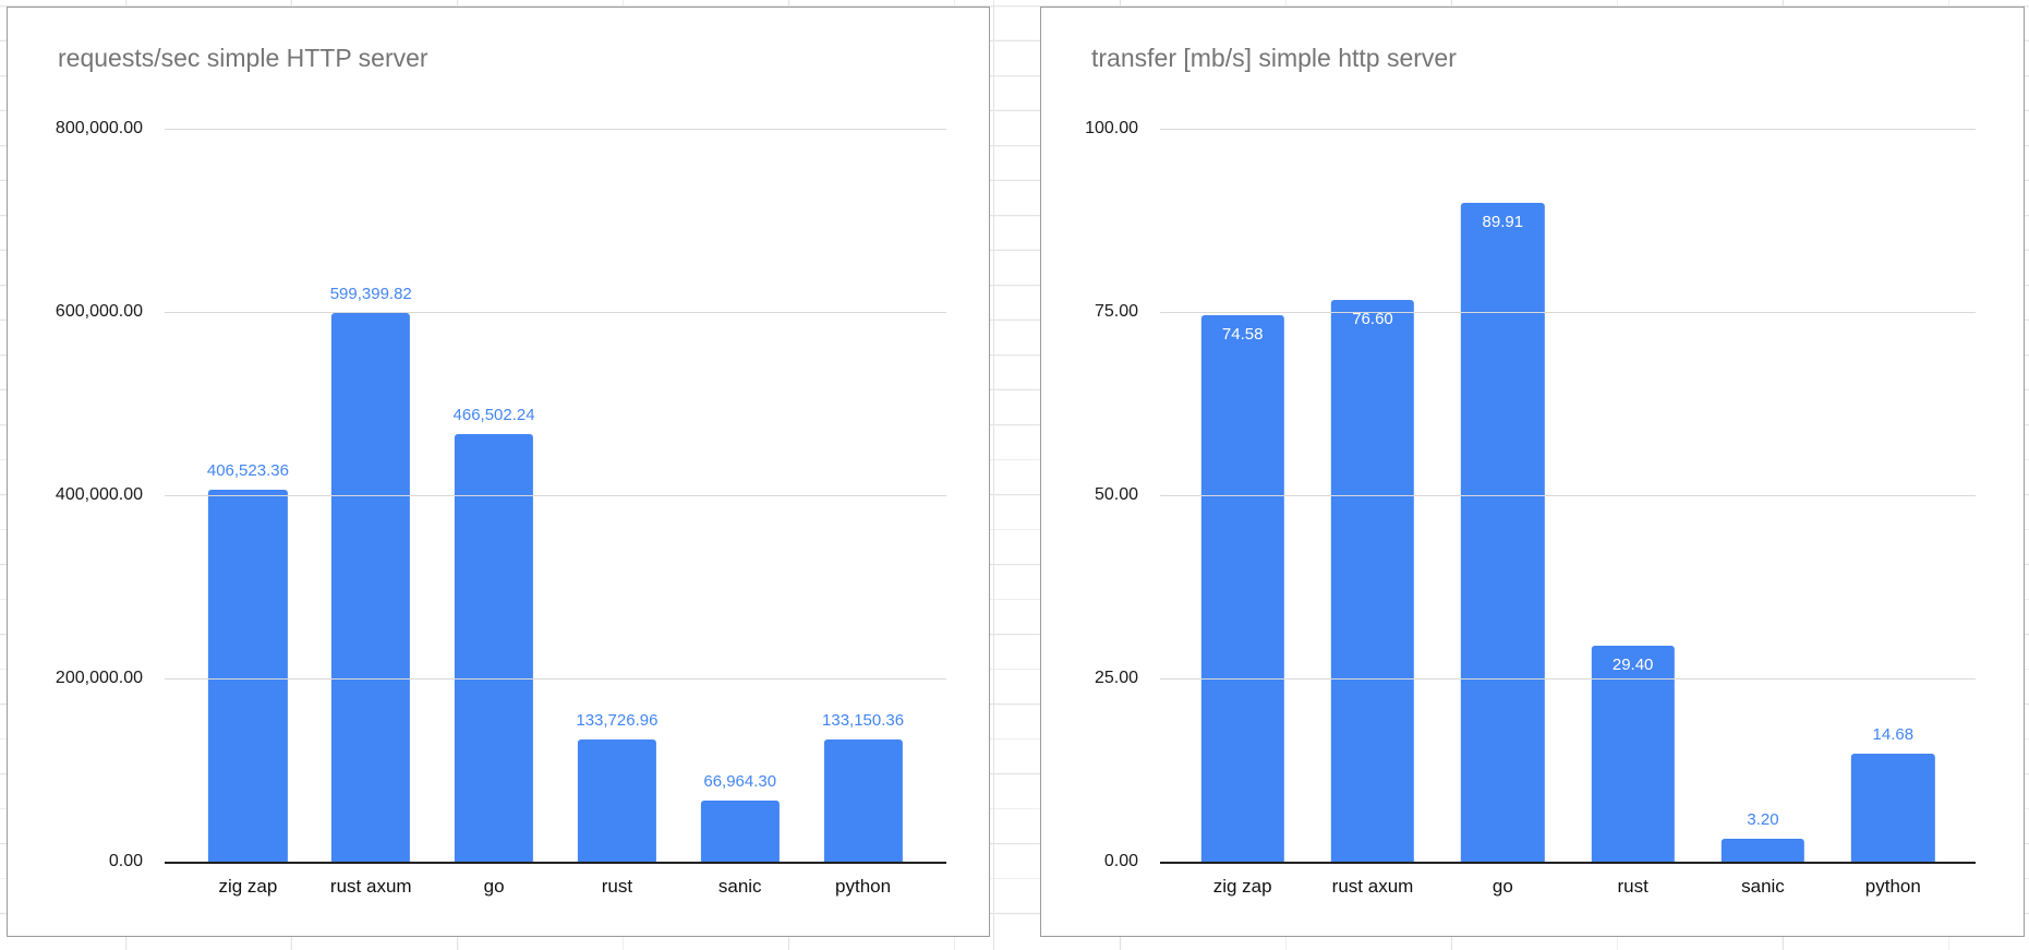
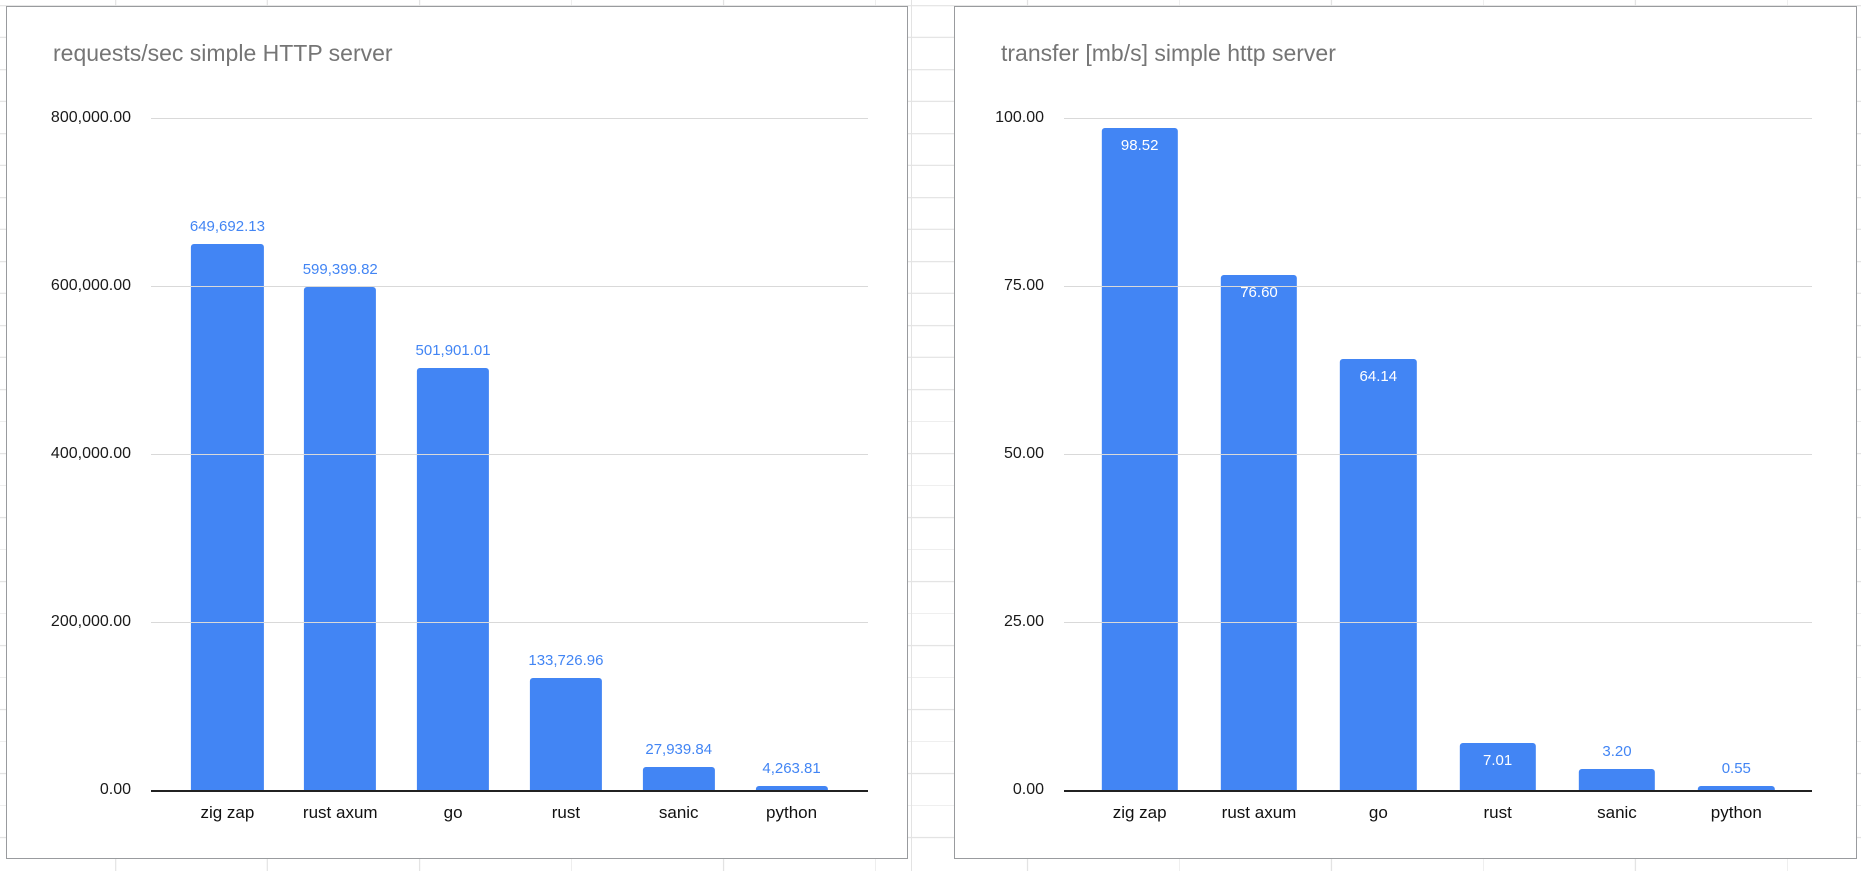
requests/sec simple HTTP server/zig zap: 406,523.36 -> 649,692.13
requests/sec simple HTTP server/go: 466,502.24 -> 501,901.01
requests/sec simple HTTP server/sanic: 66,964.30 -> 27,939.84
requests/sec simple HTTP server/python: 133,150.36 -> 4,263.81
transfer [mb/s] simple http server/zig zap: 74.58 -> 98.52
transfer [mb/s] simple http server/go: 89.91 -> 64.14
transfer [mb/s] simple http server/rust: 29.40 -> 7.01
transfer [mb/s] simple http server/python: 14.68 -> 0.55
